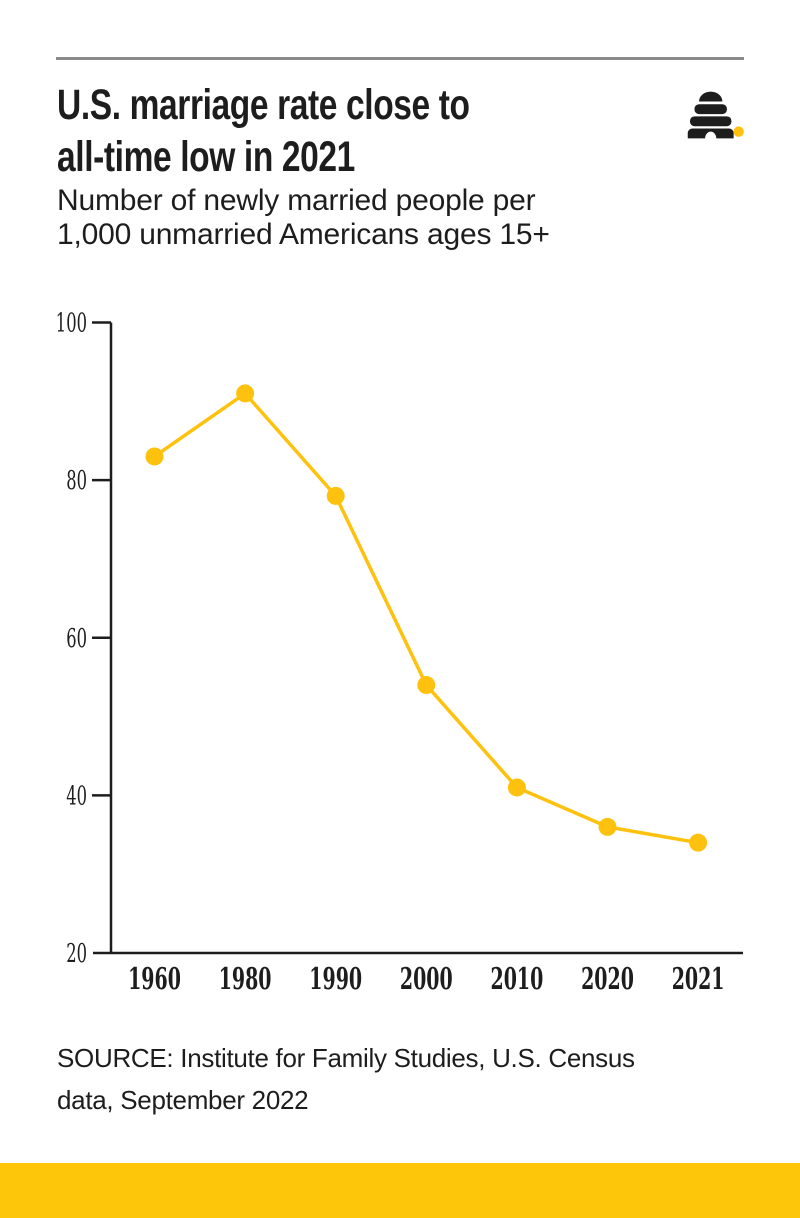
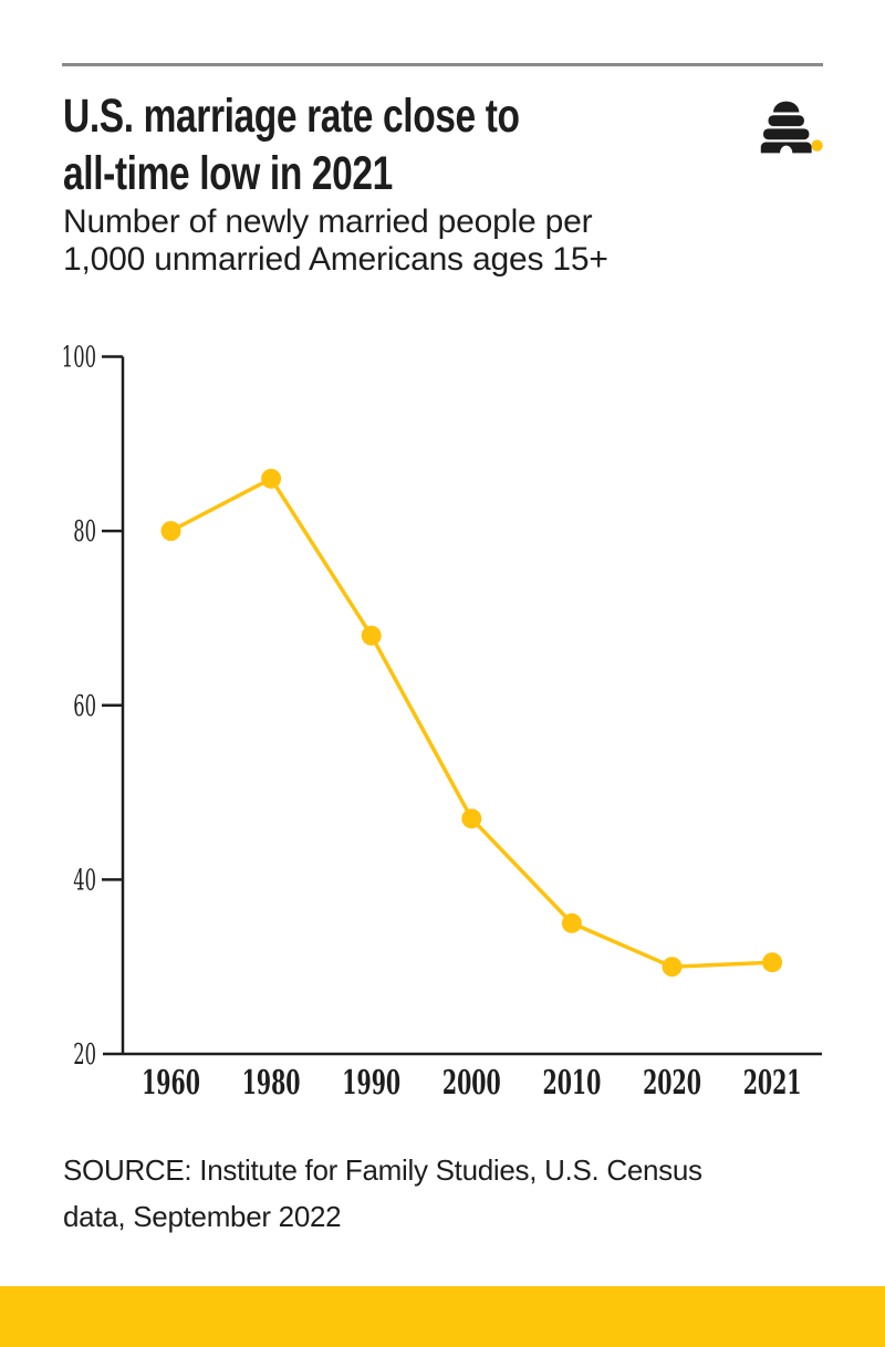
1960: 83 -> 80
1980: 91 -> 86
1990: 78 -> 68
2000: 54 -> 47
2010: 41 -> 35
2020: 36 -> 30
2021: 34 -> 30
